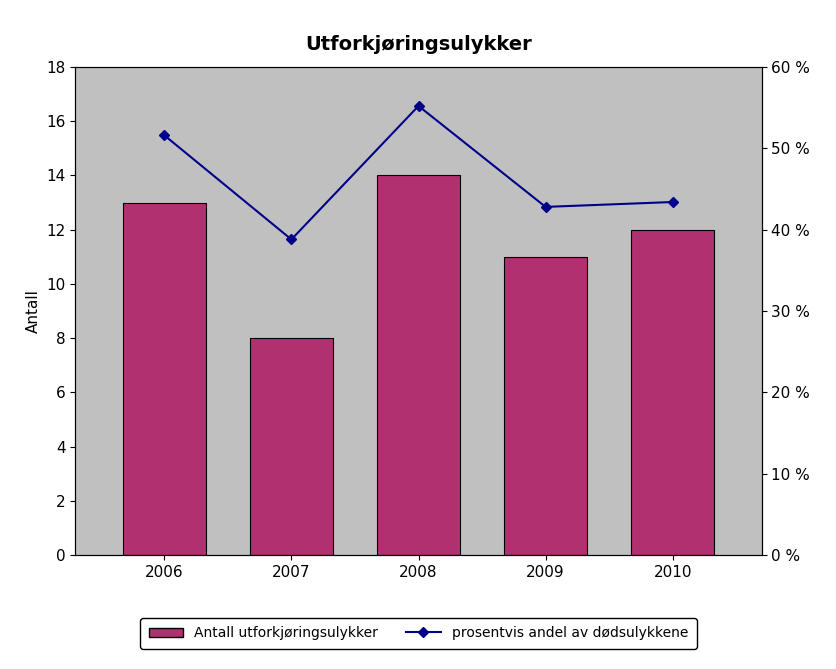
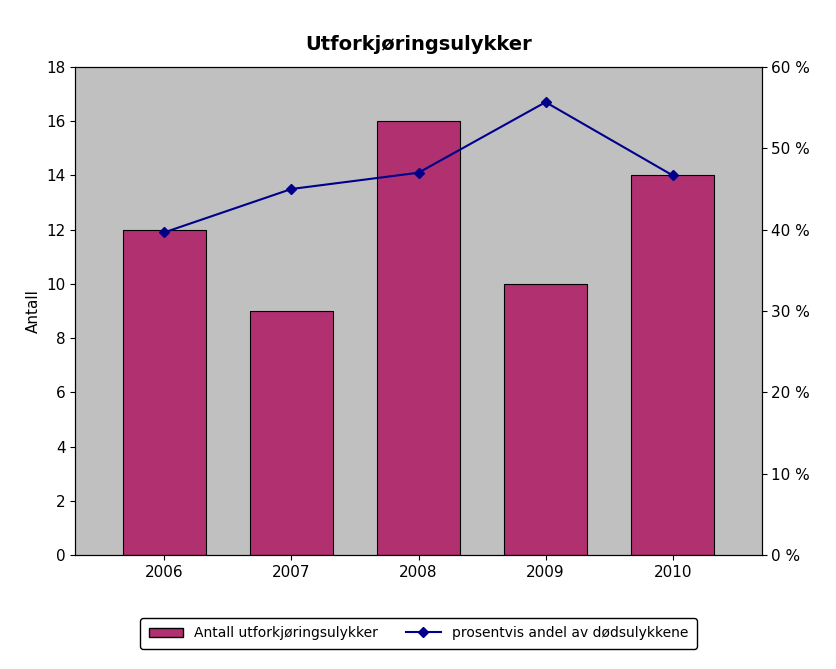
Antall utforkjøringsulykker/2006: 13 -> 12
prosentvis andel av dødsulykkene/2006: 51.6 % -> 39.7 %
Antall utforkjøringsulykker/2007: 8 -> 9
prosentvis andel av dødsulykkene/2007: 38.8 % -> 45.0 %
Antall utforkjøringsulykker/2008: 14 -> 16
prosentvis andel av dødsulykkene/2008: 55.2 % -> 47.0 %
Antall utforkjøringsulykker/2009: 11 -> 10
prosentvis andel av dødsulykkene/2009: 42.8 % -> 55.7 %
Antall utforkjøringsulykker/2010: 12 -> 14
prosentvis andel av dødsulykkene/2010: 43.4 % -> 46.7 %
